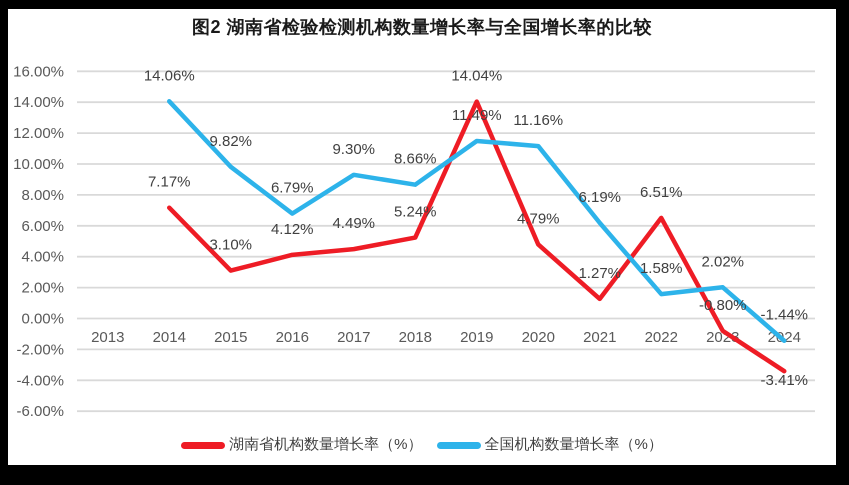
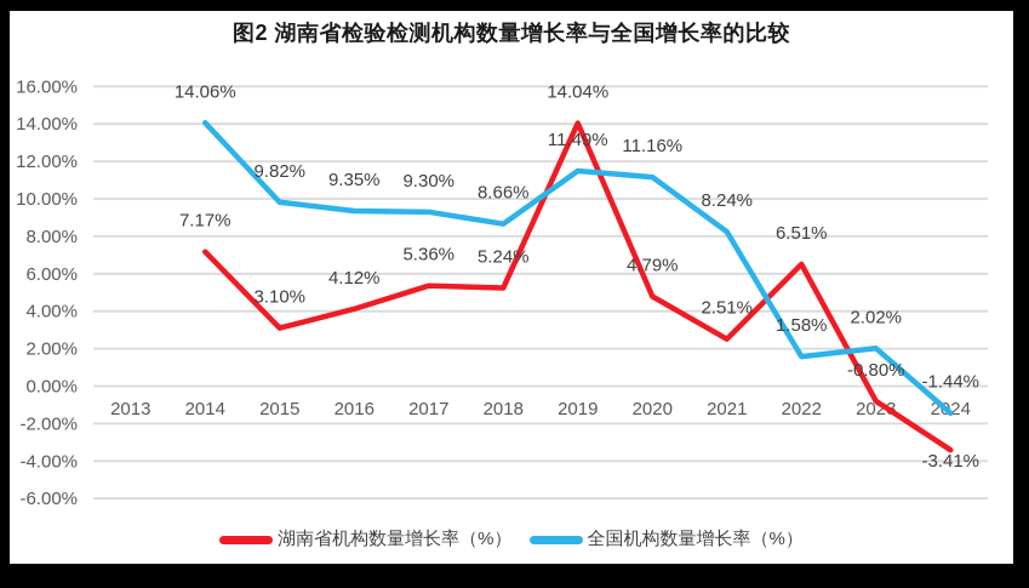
全国机构数量增长率（%）/2016: 6.79% -> 9.35%
湖南省机构数量增长率（%）/2017: 4.49% -> 5.36%
湖南省机构数量增长率（%）/2021: 1.27% -> 2.51%
全国机构数量增长率（%）/2021: 6.19% -> 8.24%
